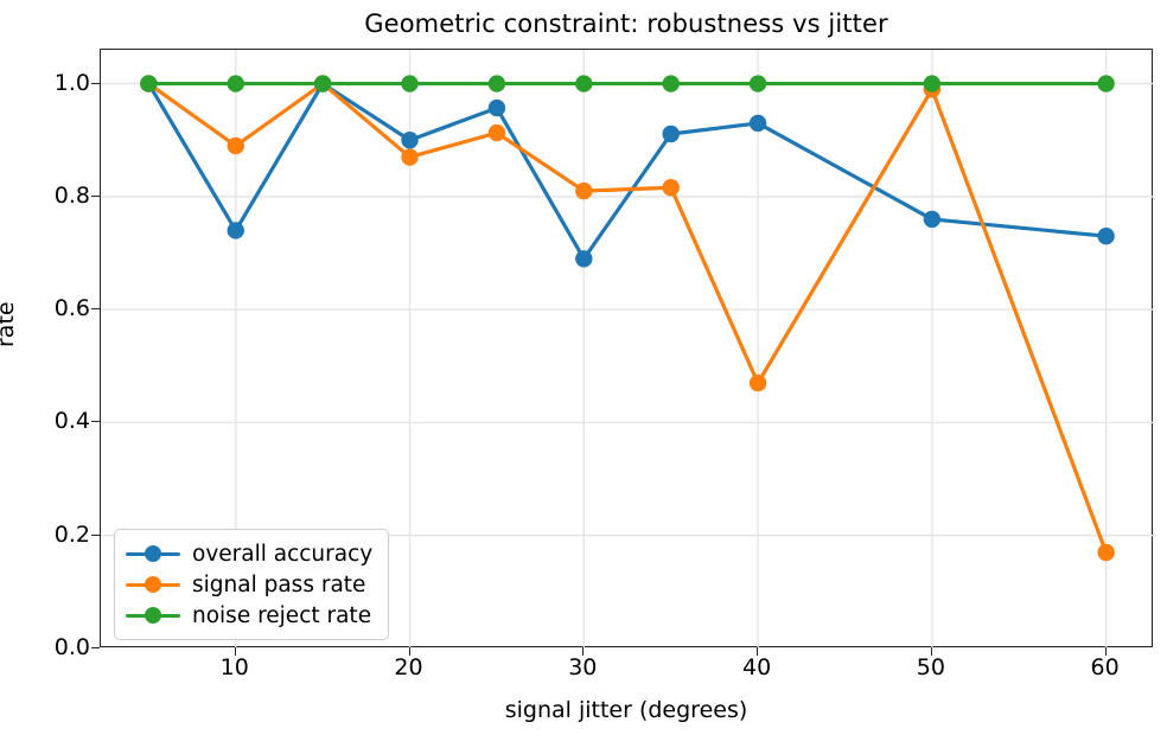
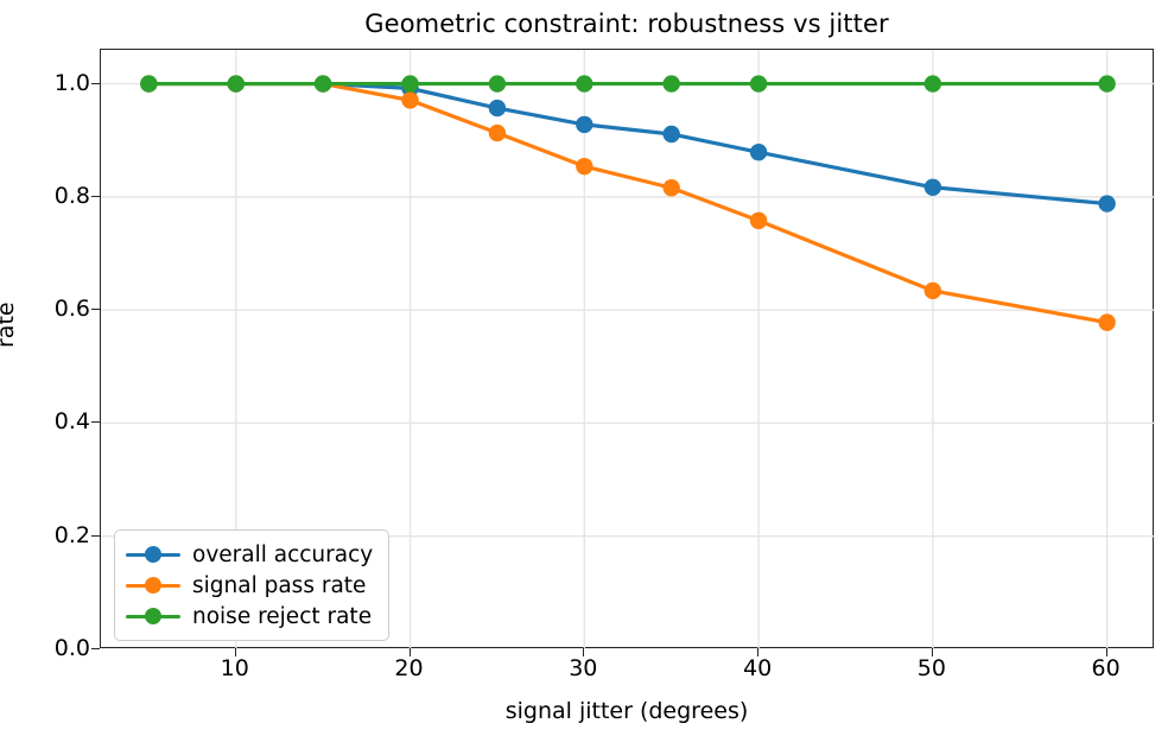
overall accuracy/10: 0.74 -> 1.00
signal pass rate/10: 0.89 -> 1.00
overall accuracy/20: 0.90 -> 0.99
signal pass rate/20: 0.87 -> 0.97
overall accuracy/30: 0.69 -> 0.93
signal pass rate/30: 0.81 -> 0.85
overall accuracy/40: 0.93 -> 0.88
signal pass rate/40: 0.47 -> 0.76
overall accuracy/50: 0.76 -> 0.82
signal pass rate/50: 0.99 -> 0.63
overall accuracy/60: 0.73 -> 0.79
signal pass rate/60: 0.17 -> 0.58
